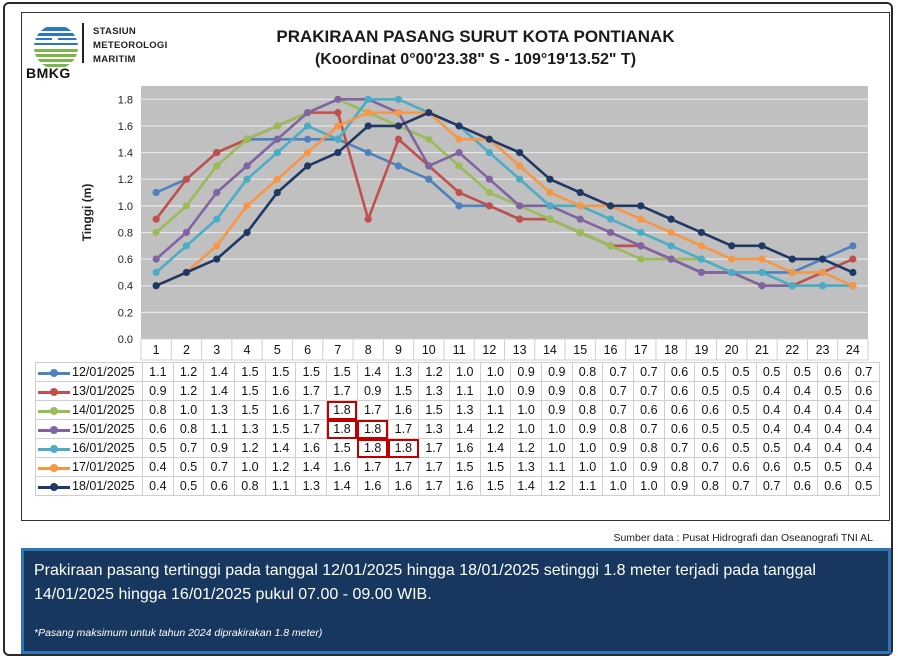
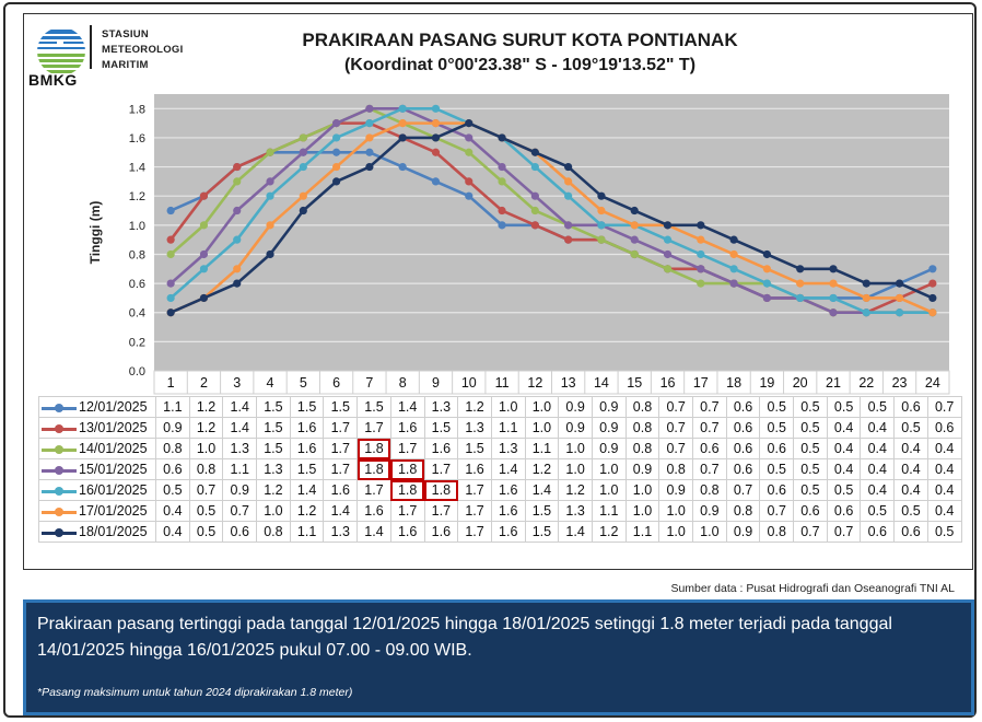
16/01/2025/7: 1.5 -> 1.7
13/01/2025/8: 0.9 -> 1.6
15/01/2025/10: 1.3 -> 1.6
17/01/2025/11: 1.5 -> 1.6
